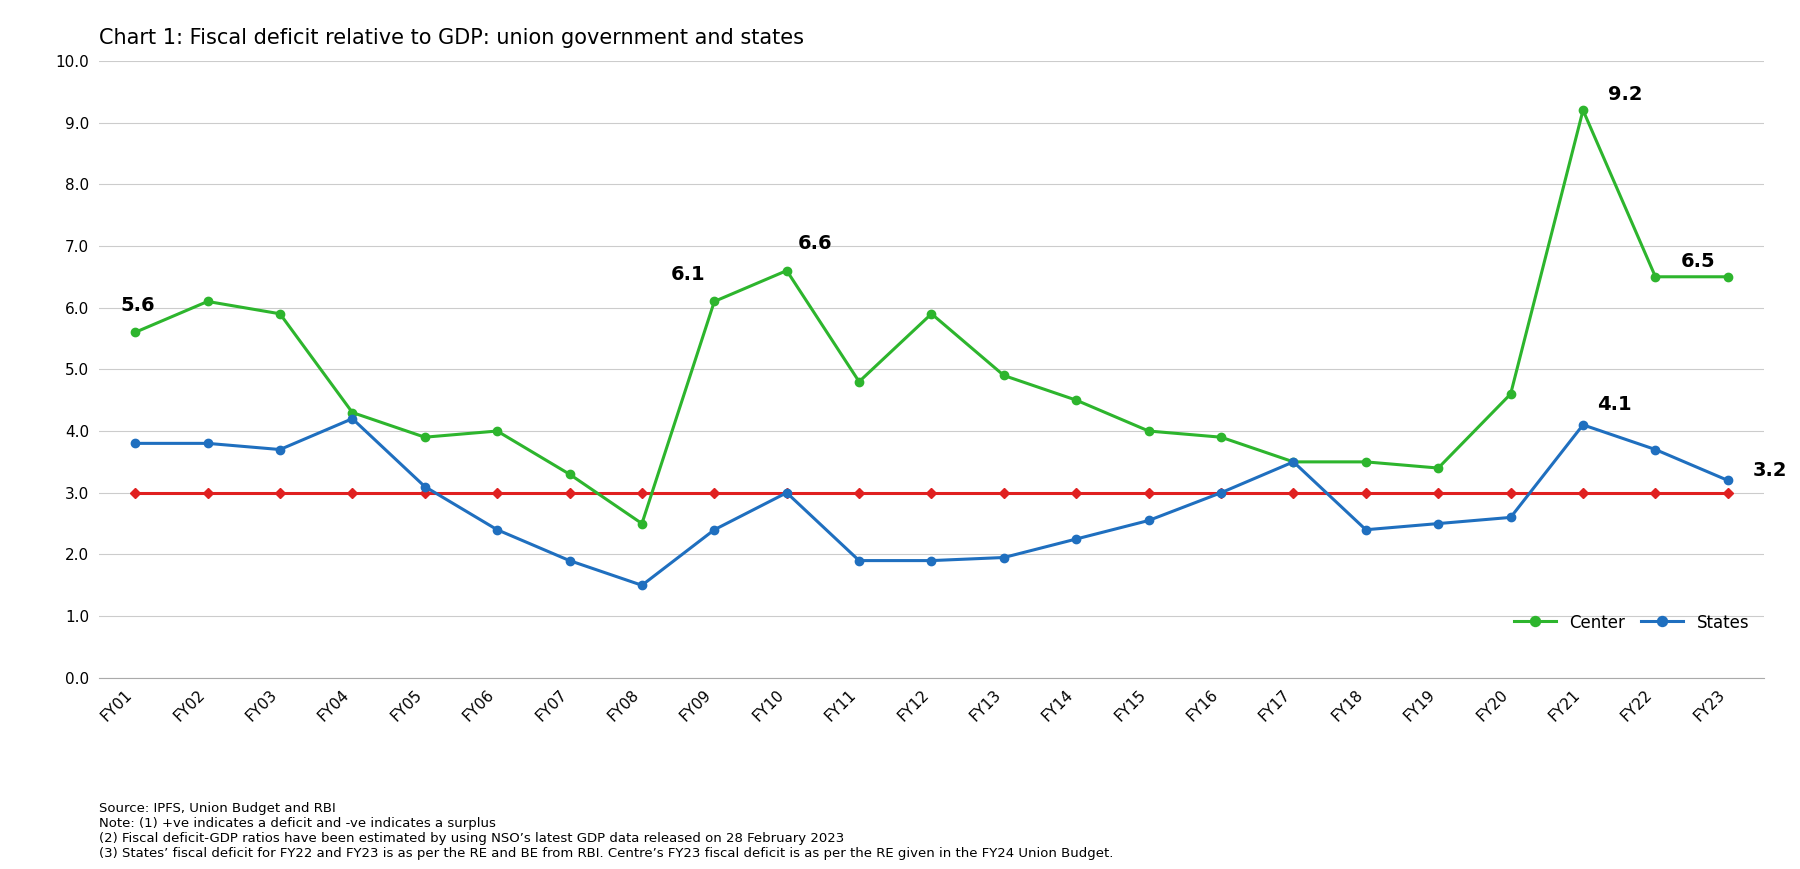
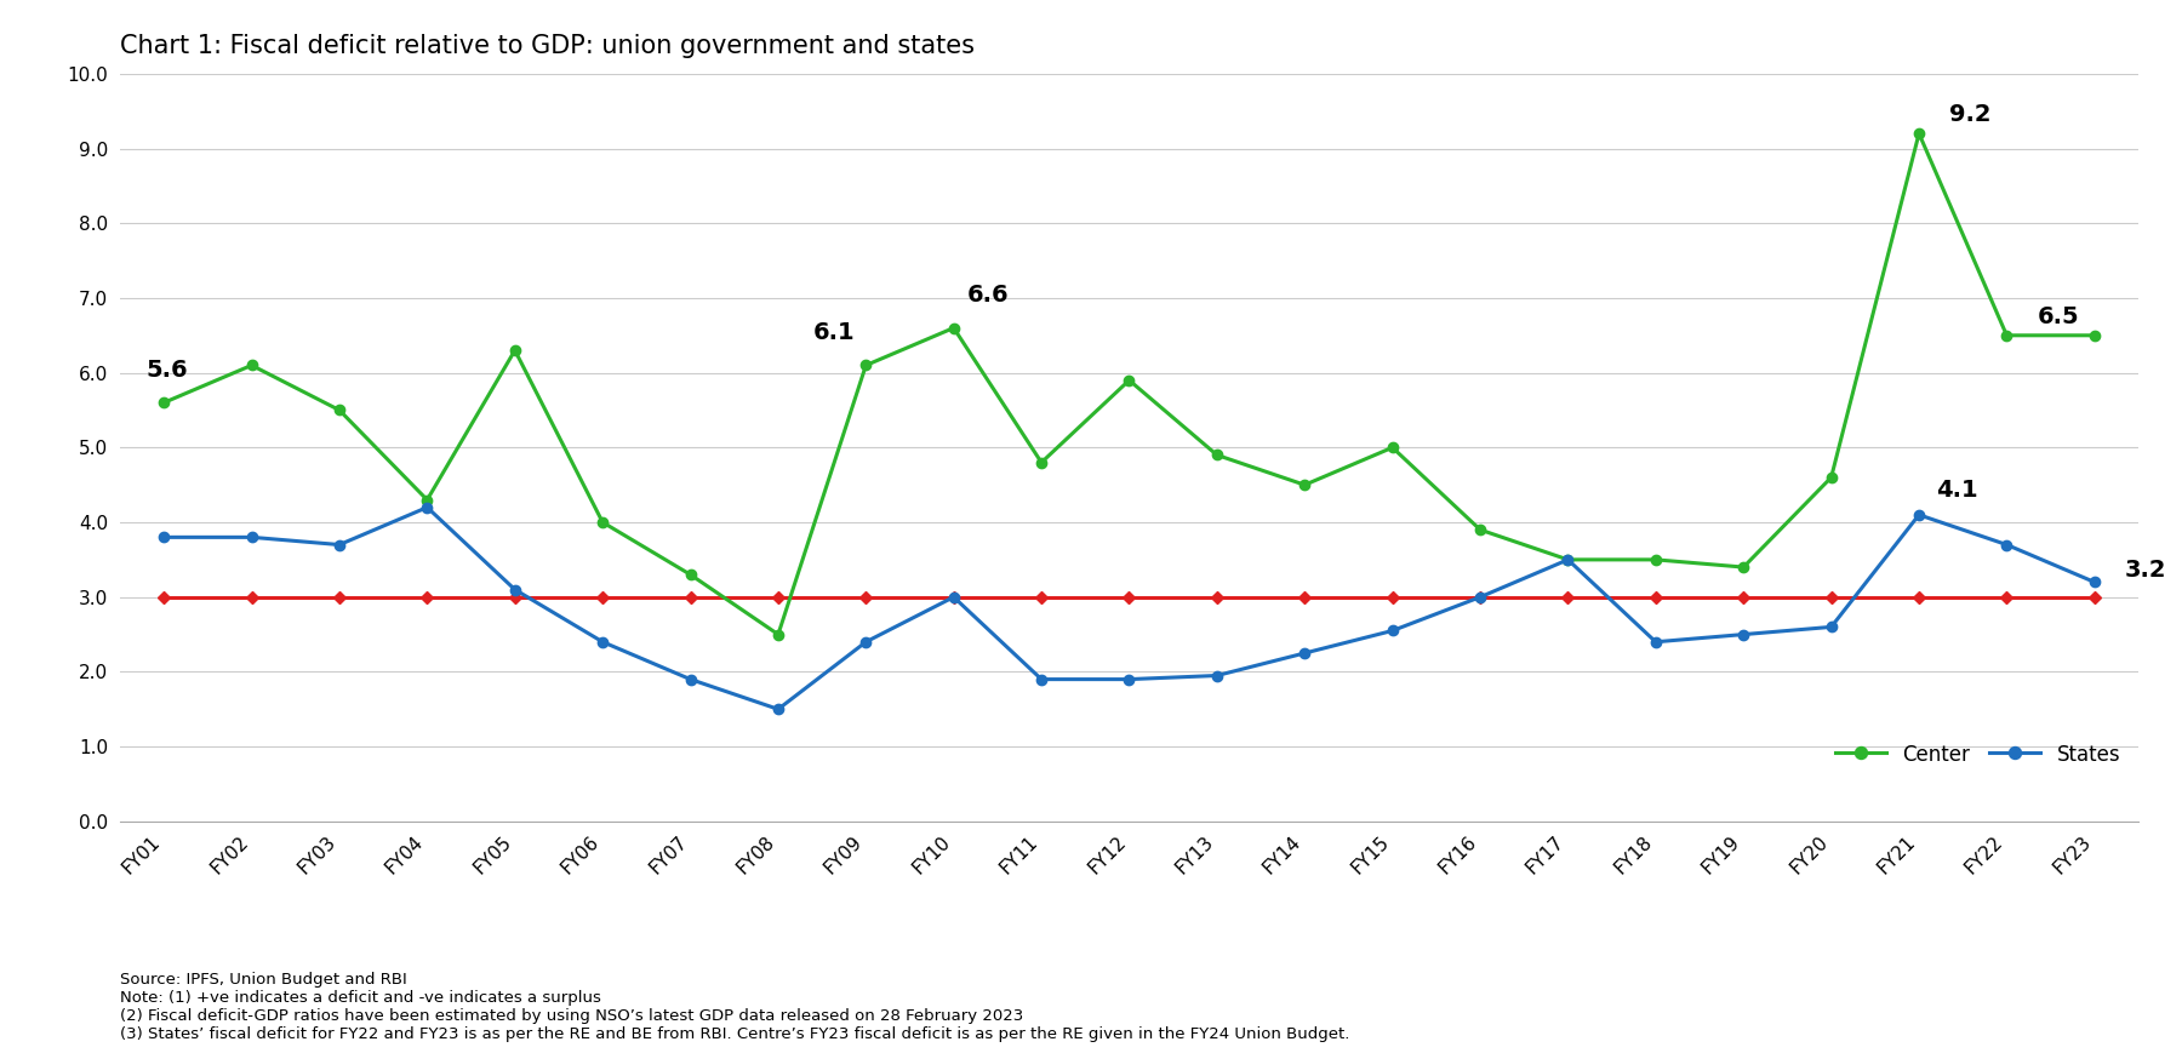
Center/FY03: 5.9 -> 5.5
Center/FY05: 3.9 -> 6.3
Center/FY15: 4.0 -> 5.0
